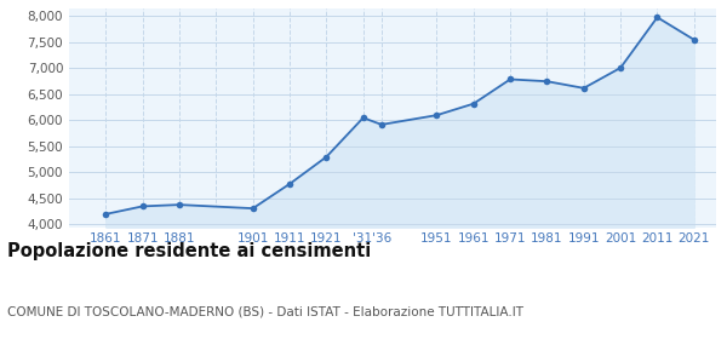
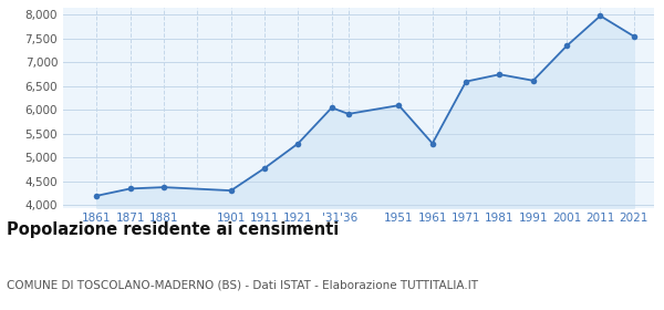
1961: 6,320 -> 5,300
1971: 6,790 -> 6,600
2001: 7,010 -> 7,350
